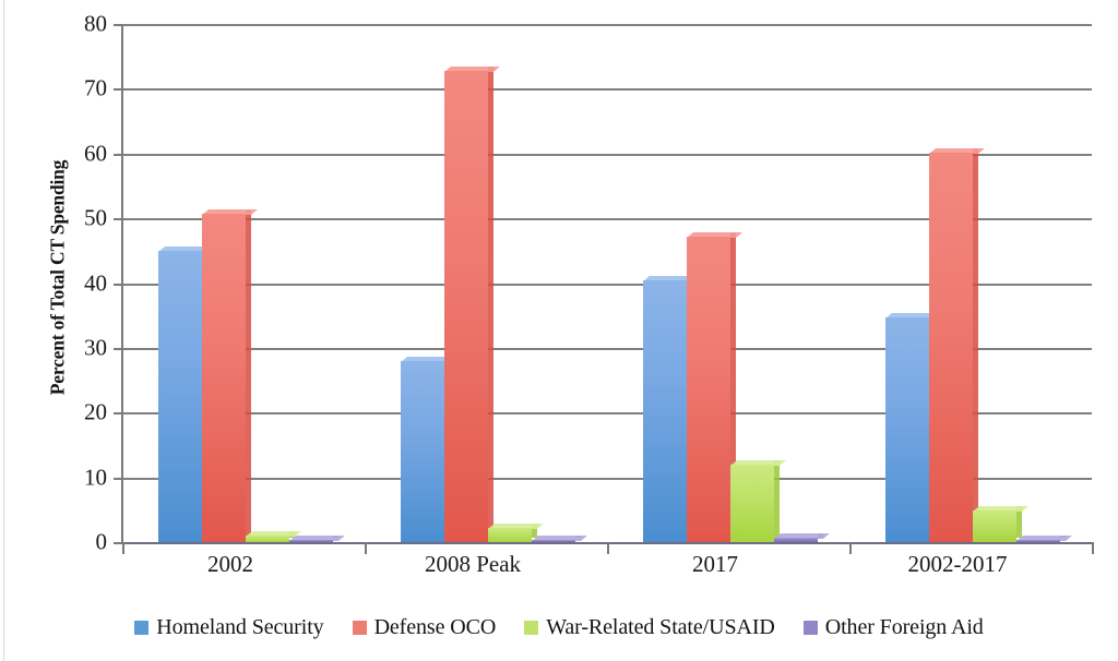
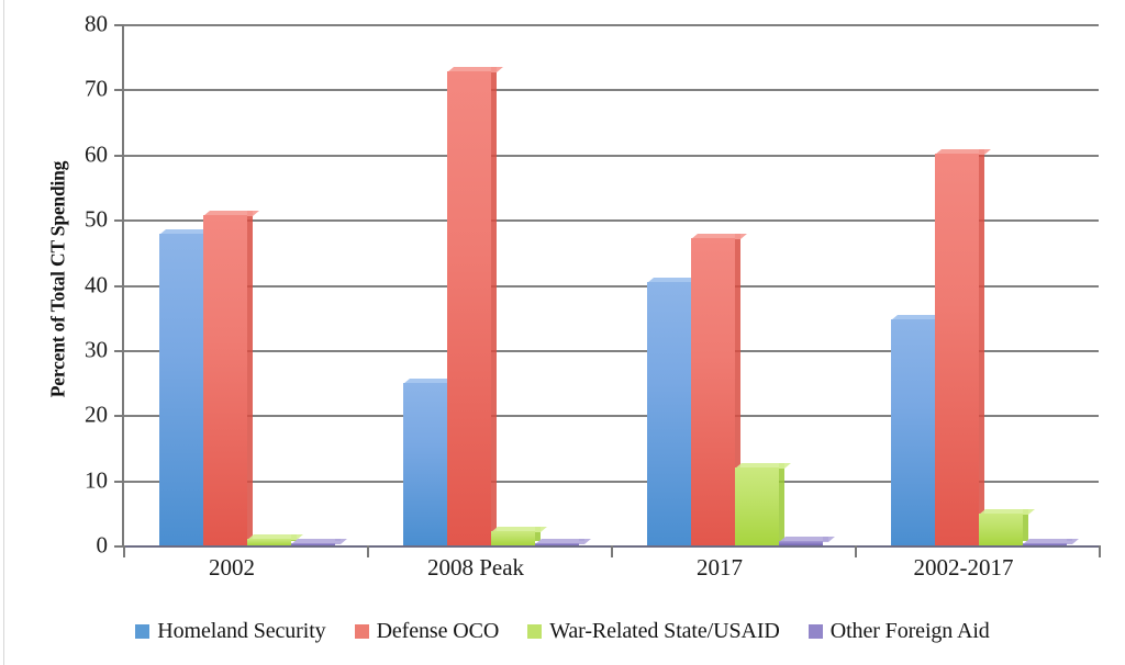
Homeland Security/2002: 45 -> 48
Homeland Security/2008 Peak: 28 -> 25
